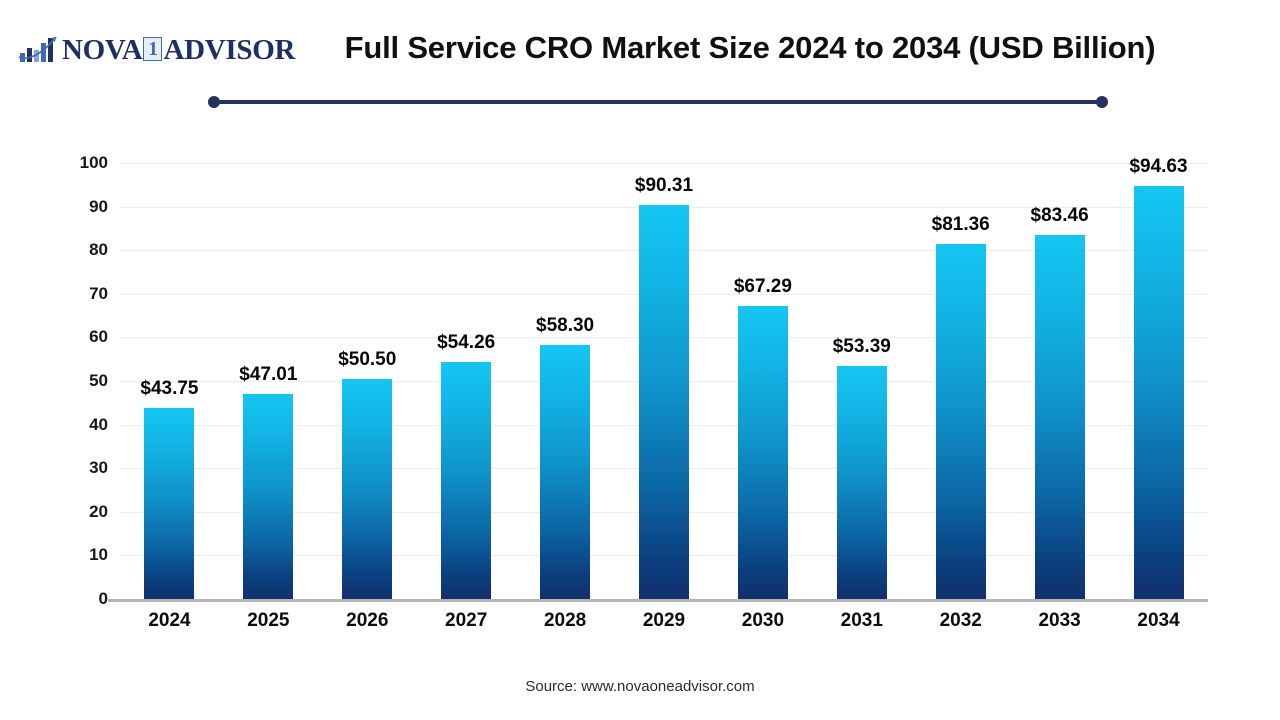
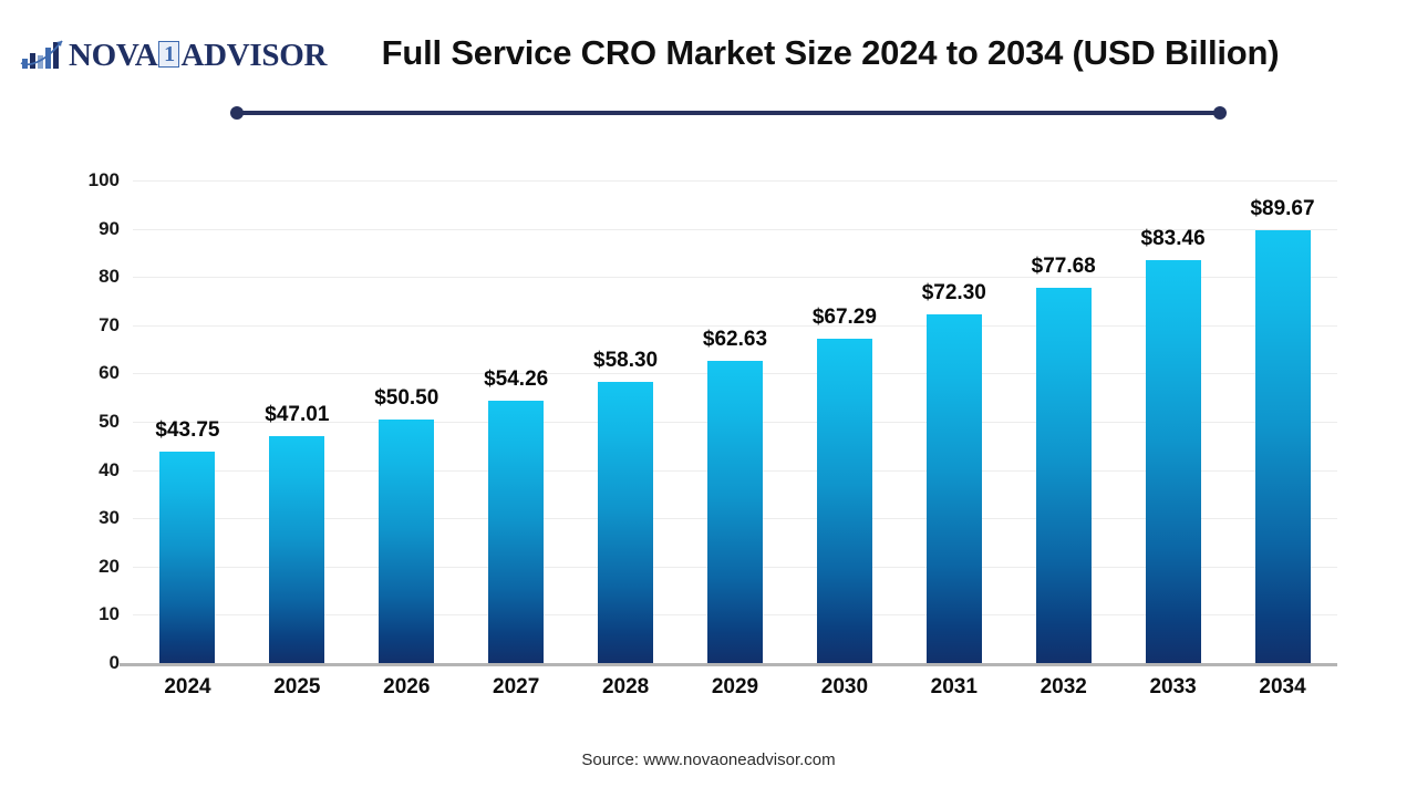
2029: $90.31 -> $62.63
2031: $53.39 -> $72.30
2032: $81.36 -> $77.68
2034: $94.63 -> $89.67
